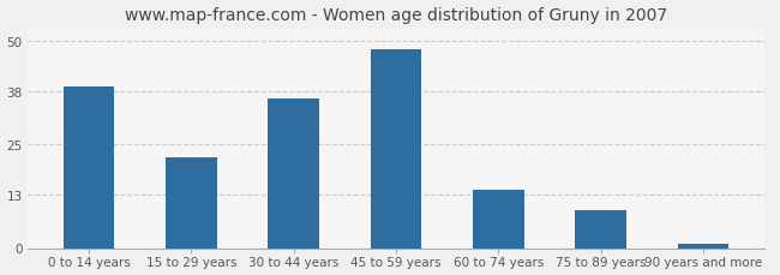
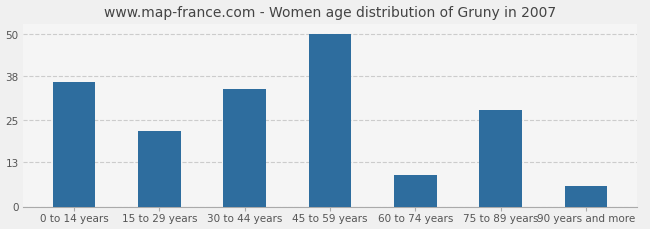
0 to 14 years: 39 -> 36
30 to 44 years: 36 -> 34
45 to 59 years: 48 -> 50
60 to 74 years: 14 -> 9
75 to 89 years: 9 -> 28
90 years and more: 1 -> 6
